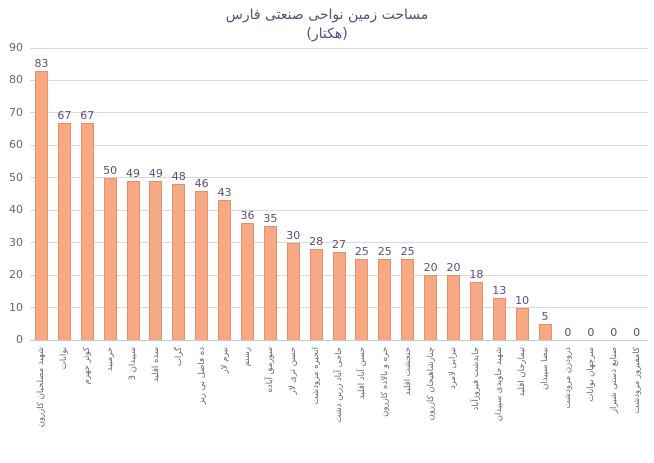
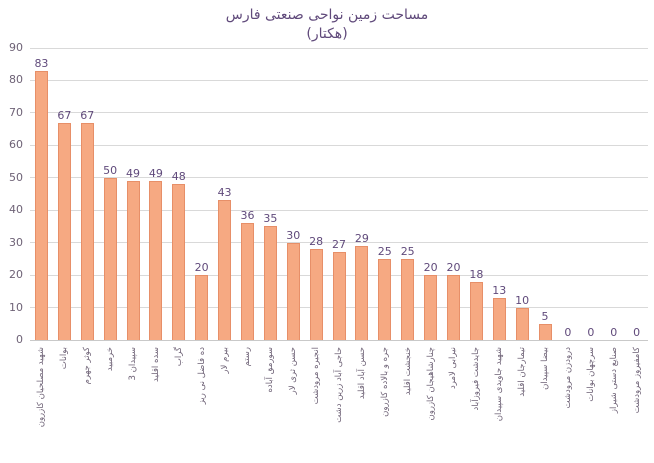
ده فاضل نی ریز: 46 -> 20
حسن آباد اقلید: 25 -> 29
